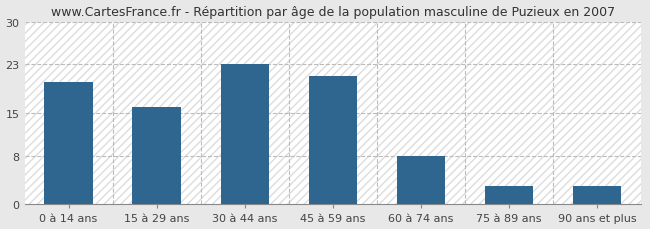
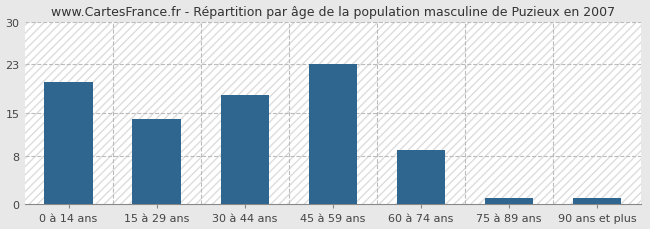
15 à 29 ans: 16 -> 14
30 à 44 ans: 23 -> 18
45 à 59 ans: 21 -> 23
60 à 74 ans: 8 -> 9
75 à 89 ans: 3 -> 1
90 ans et plus: 3 -> 1
